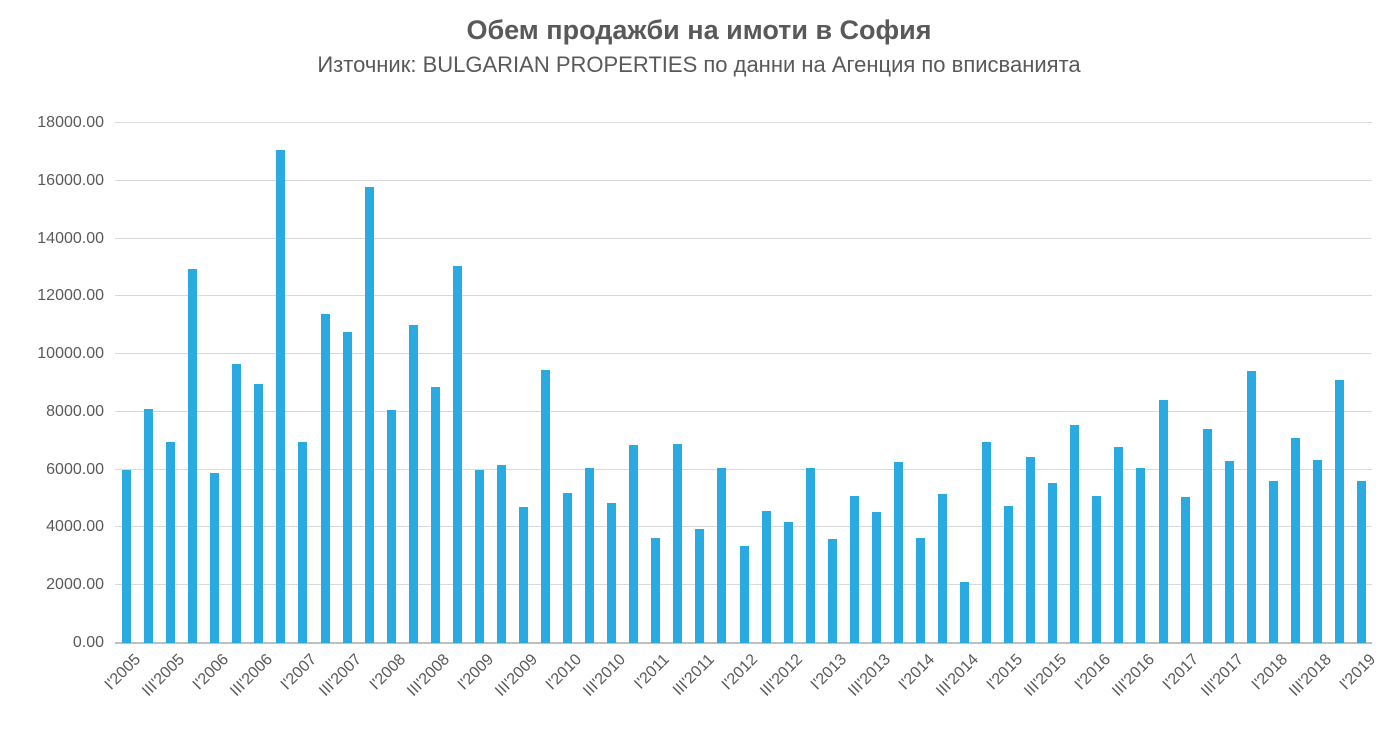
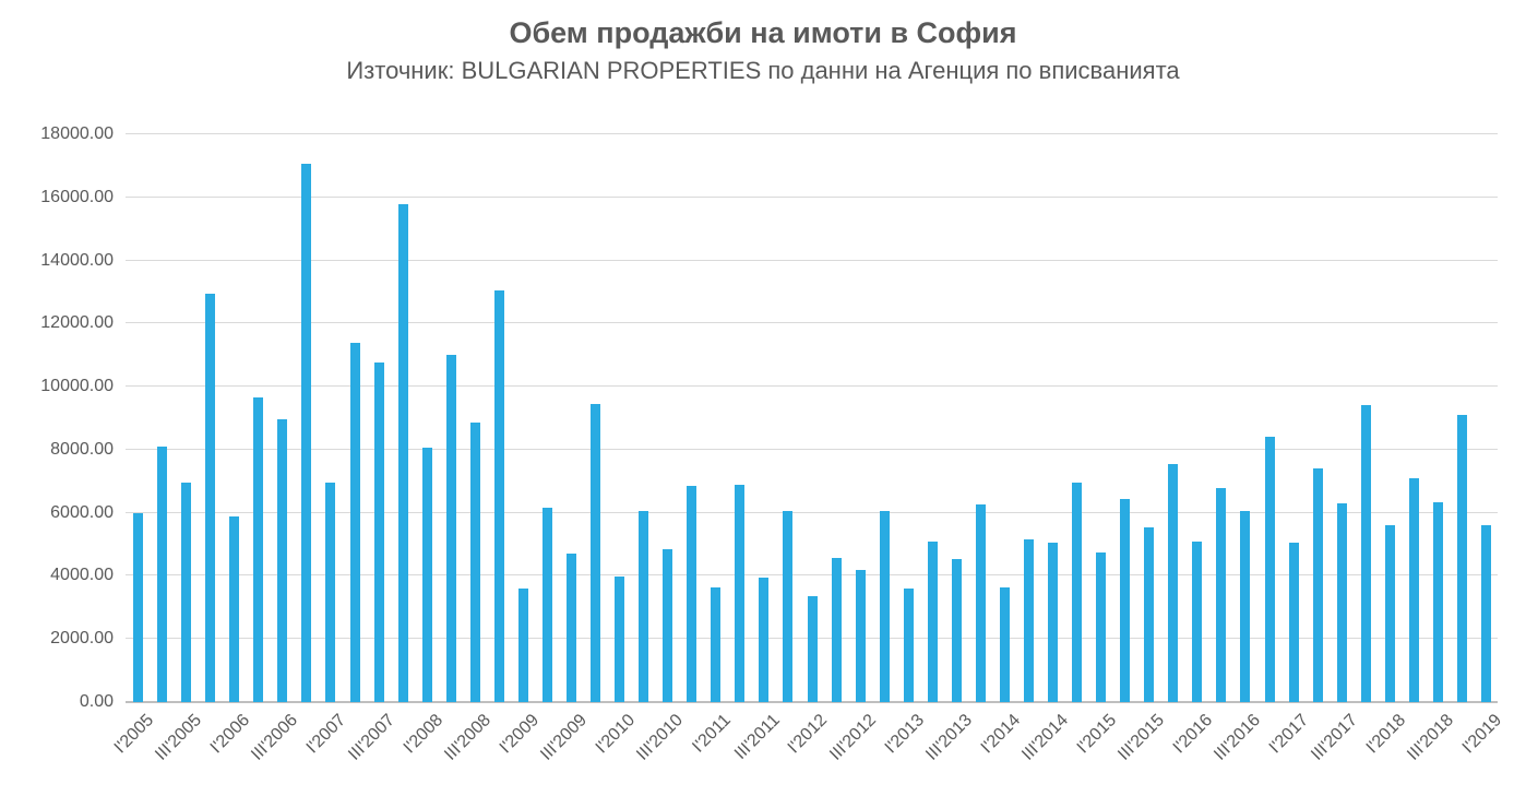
I'2009: 6000 -> 3600
I'2010: 5200 -> 4000
III'2014: 2100 -> 5000
